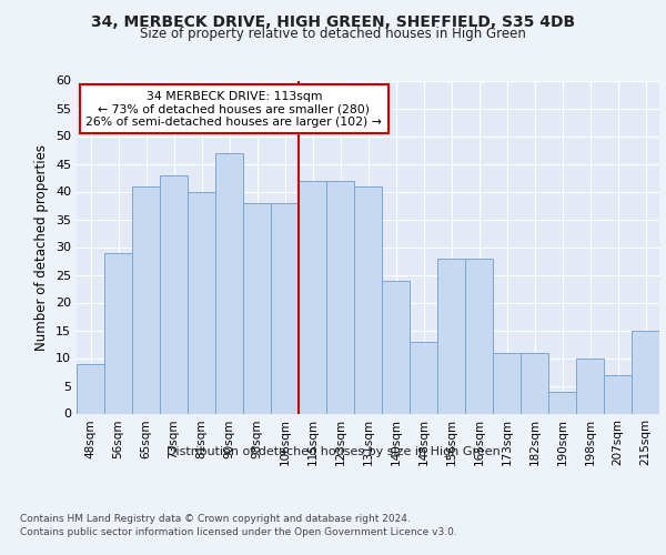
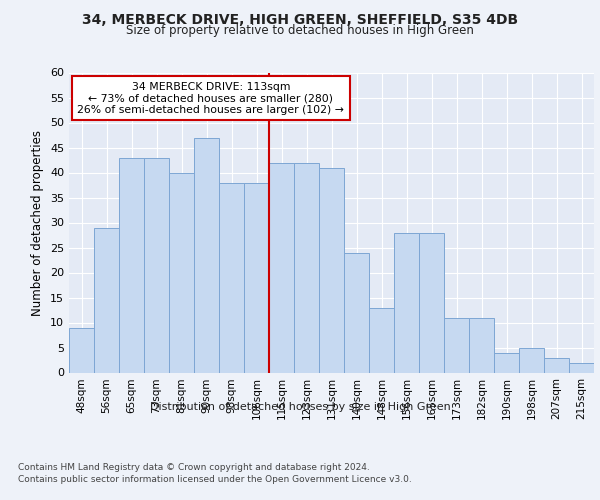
65sqm: 41 -> 43
198sqm: 10 -> 5
207sqm: 7 -> 3
215sqm: 15 -> 2
